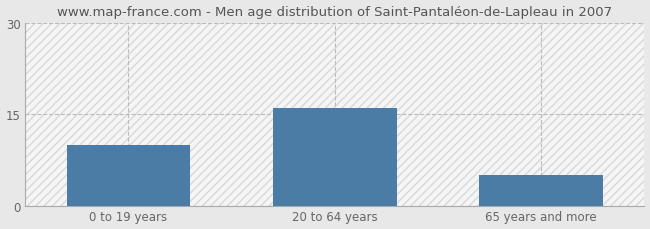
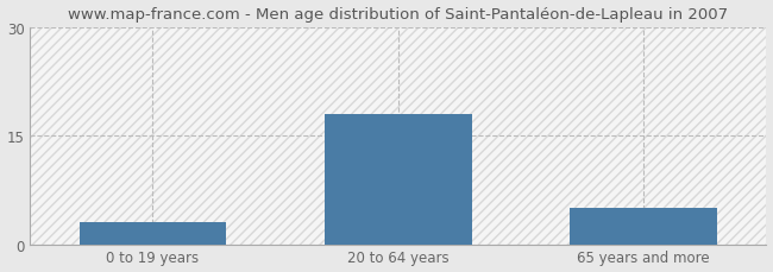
0 to 19 years: 10 -> 3
20 to 64 years: 16 -> 18
